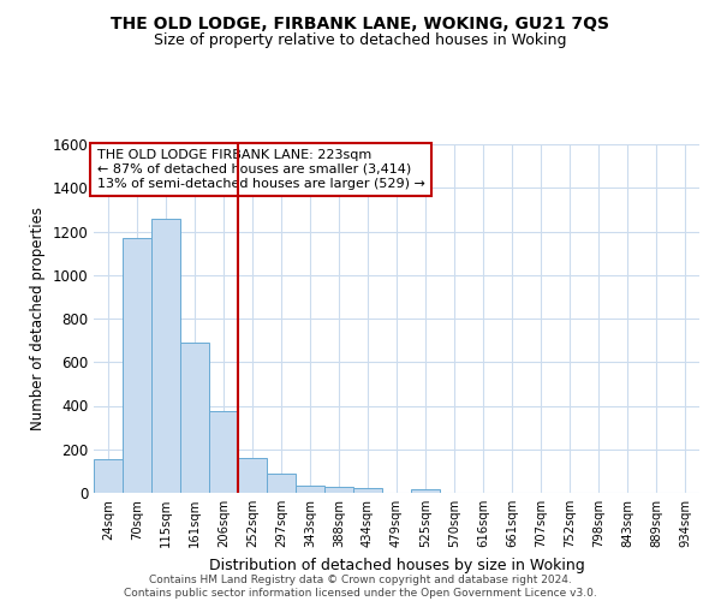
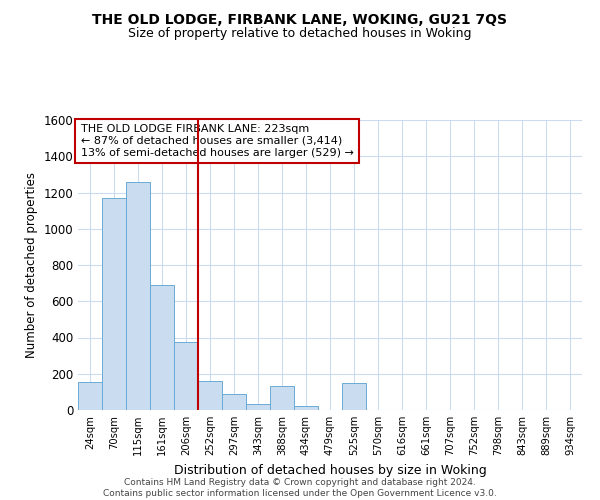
388sqm: 20 -> 130
525sqm: 20 -> 150
